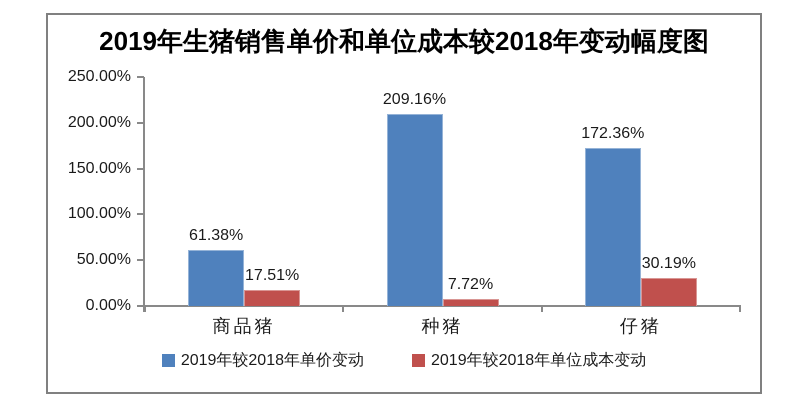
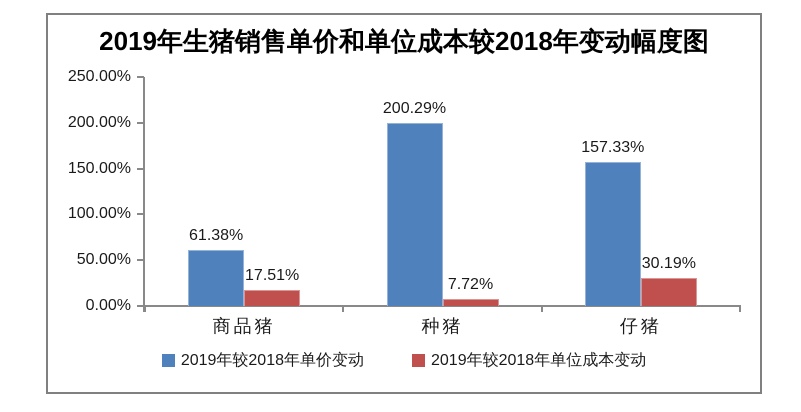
2019年较2018年单价变动/种猪: 209.16% -> 200.29%
2019年较2018年单价变动/仔猪: 172.36% -> 157.33%
